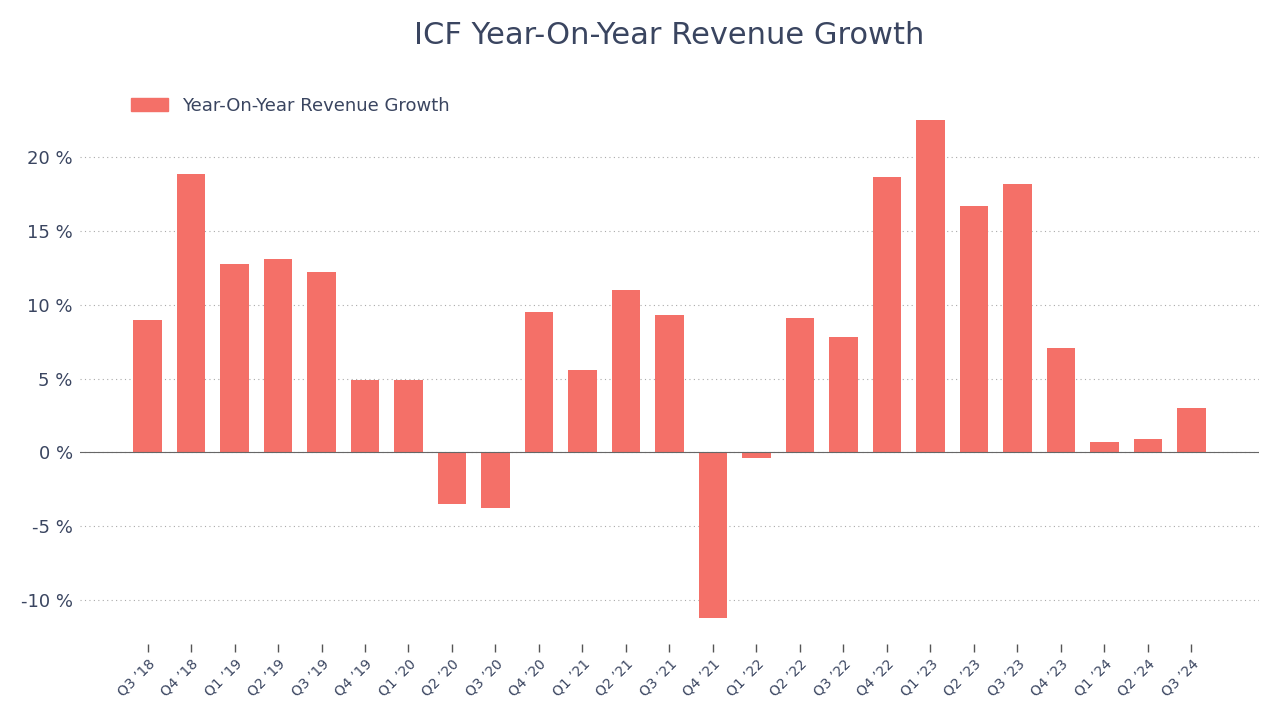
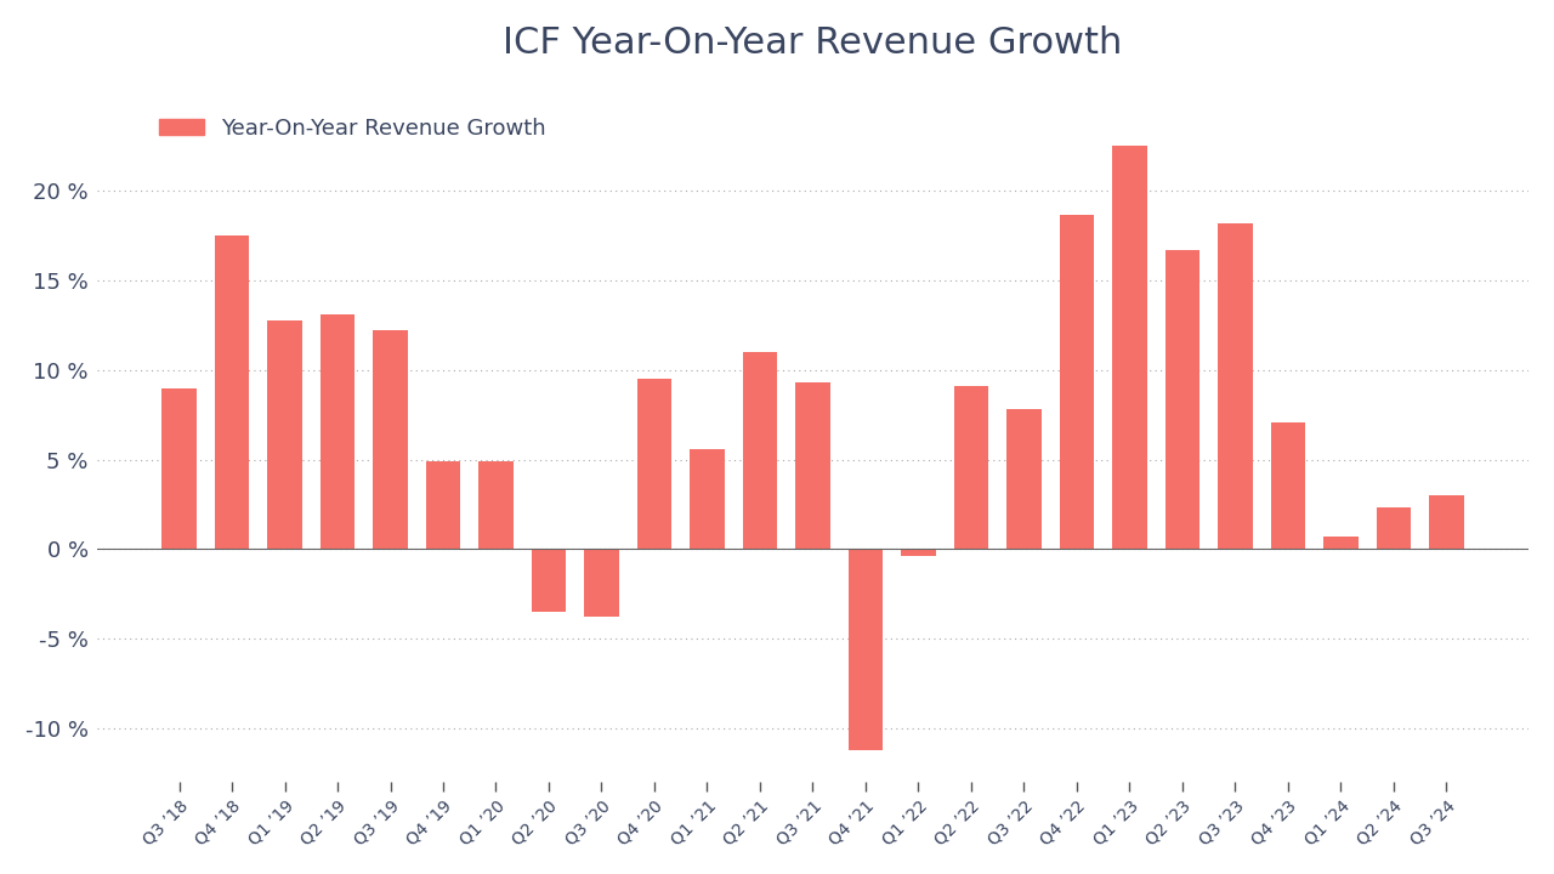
Q4 ’18: 18.9 % -> 17.5 %
Q2 ’24: 0.9 % -> 2.3 %
